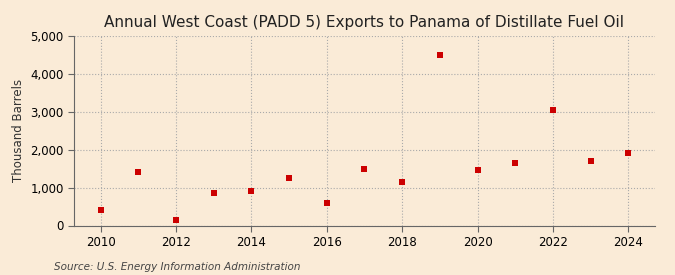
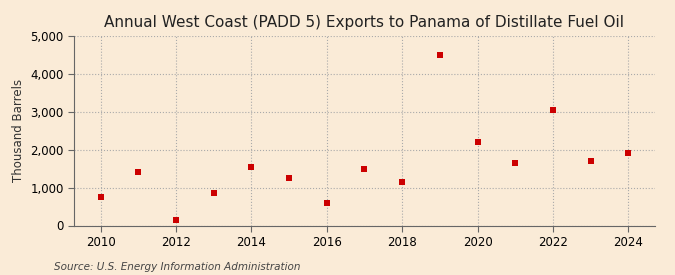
2010: 400 -> 750
2014: 900 -> 1,550
2020: 1,450 -> 2,200
